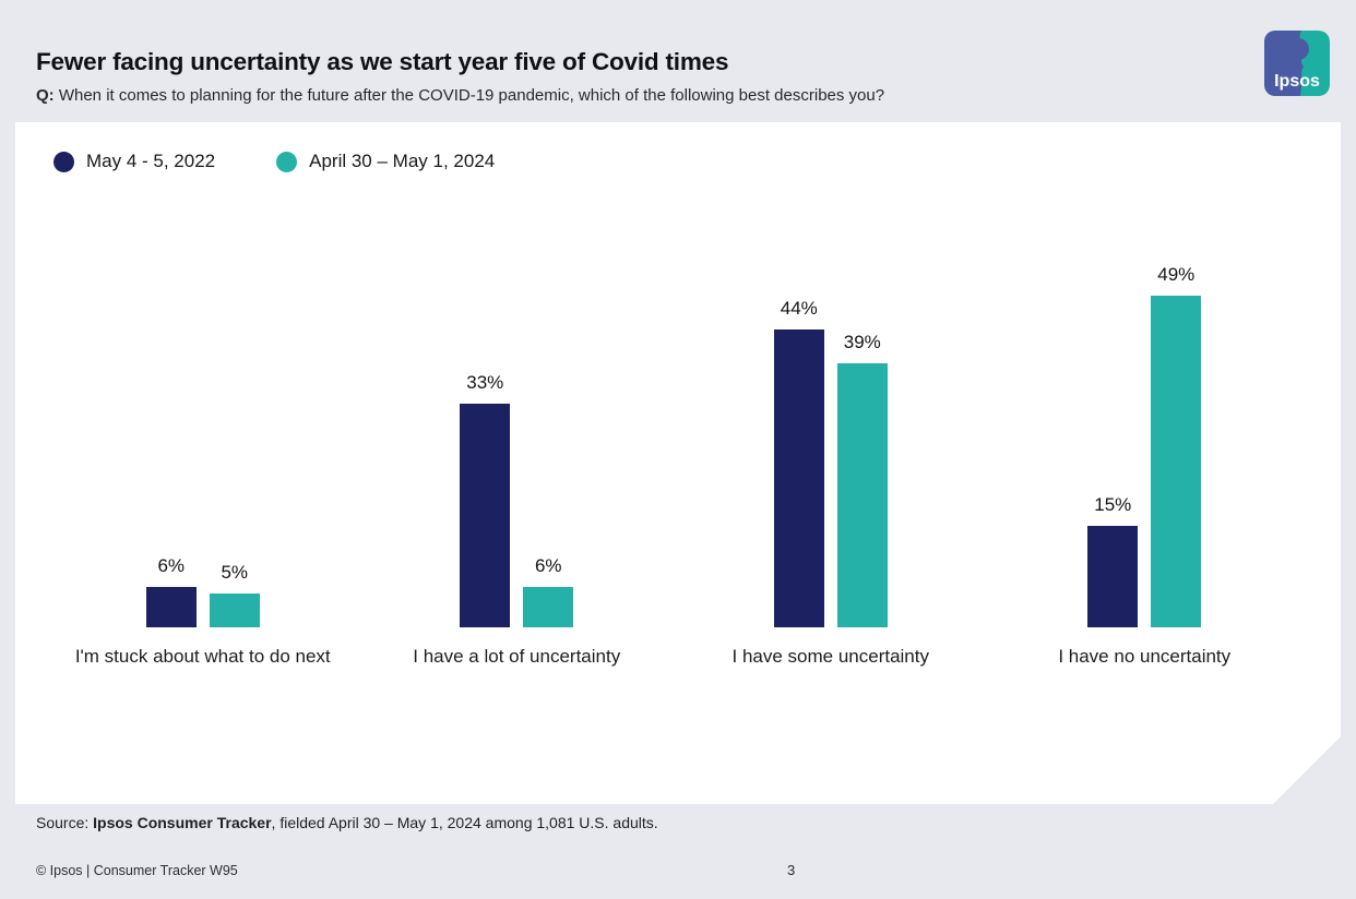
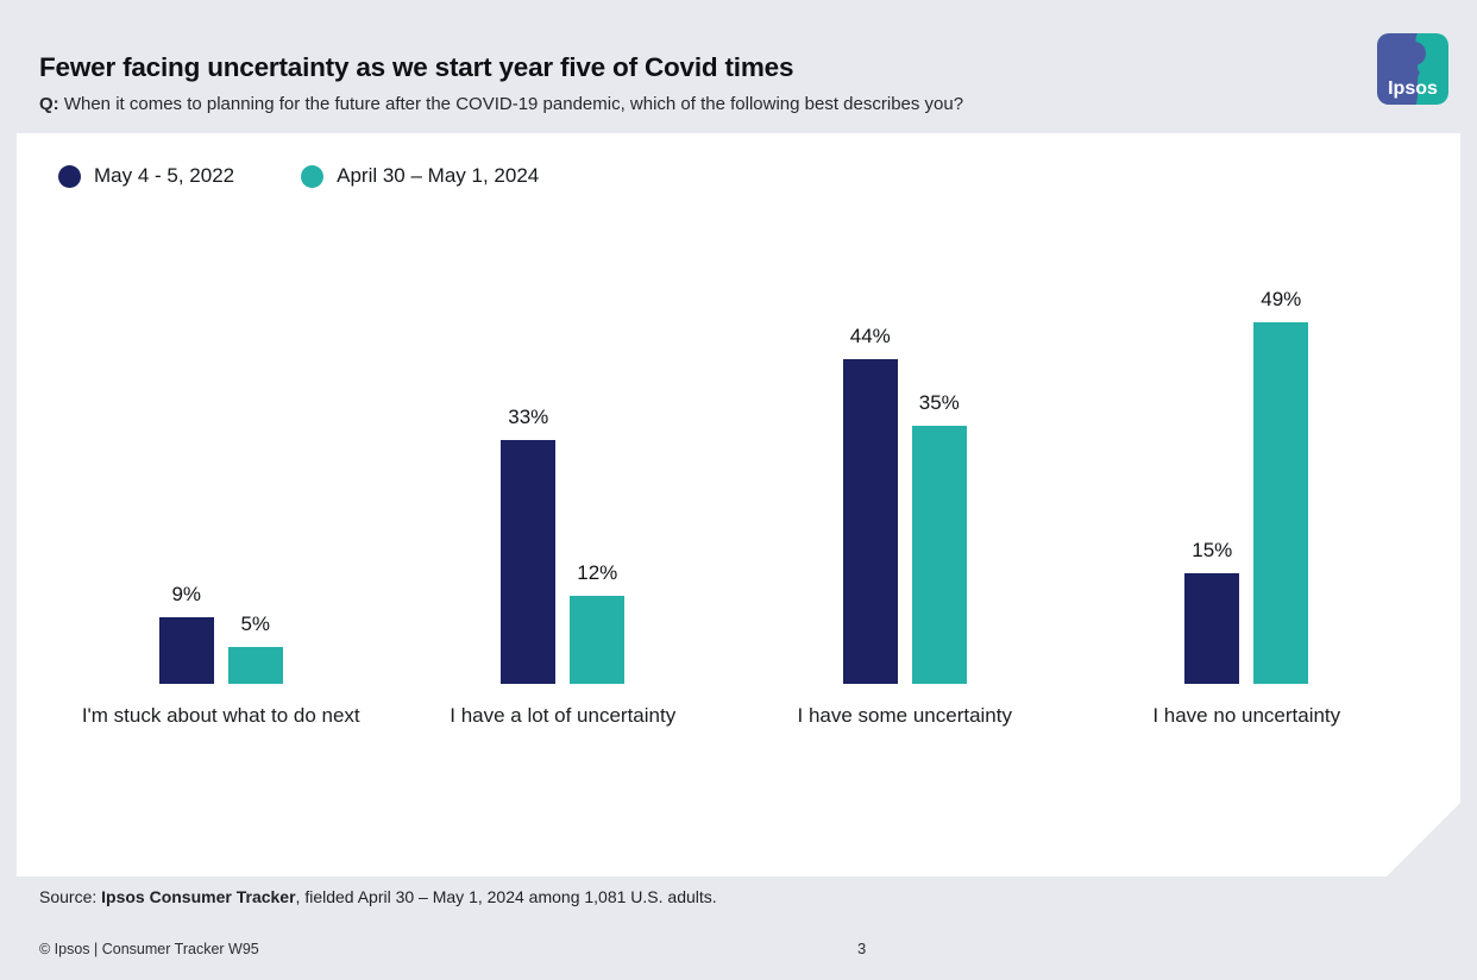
May 4 - 5, 2022/I'm stuck about what to do next: 6% -> 9%
April 30 – May 1, 2024/I have a lot of uncertainty: 6% -> 12%
April 30 – May 1, 2024/I have some uncertainty: 39% -> 35%
